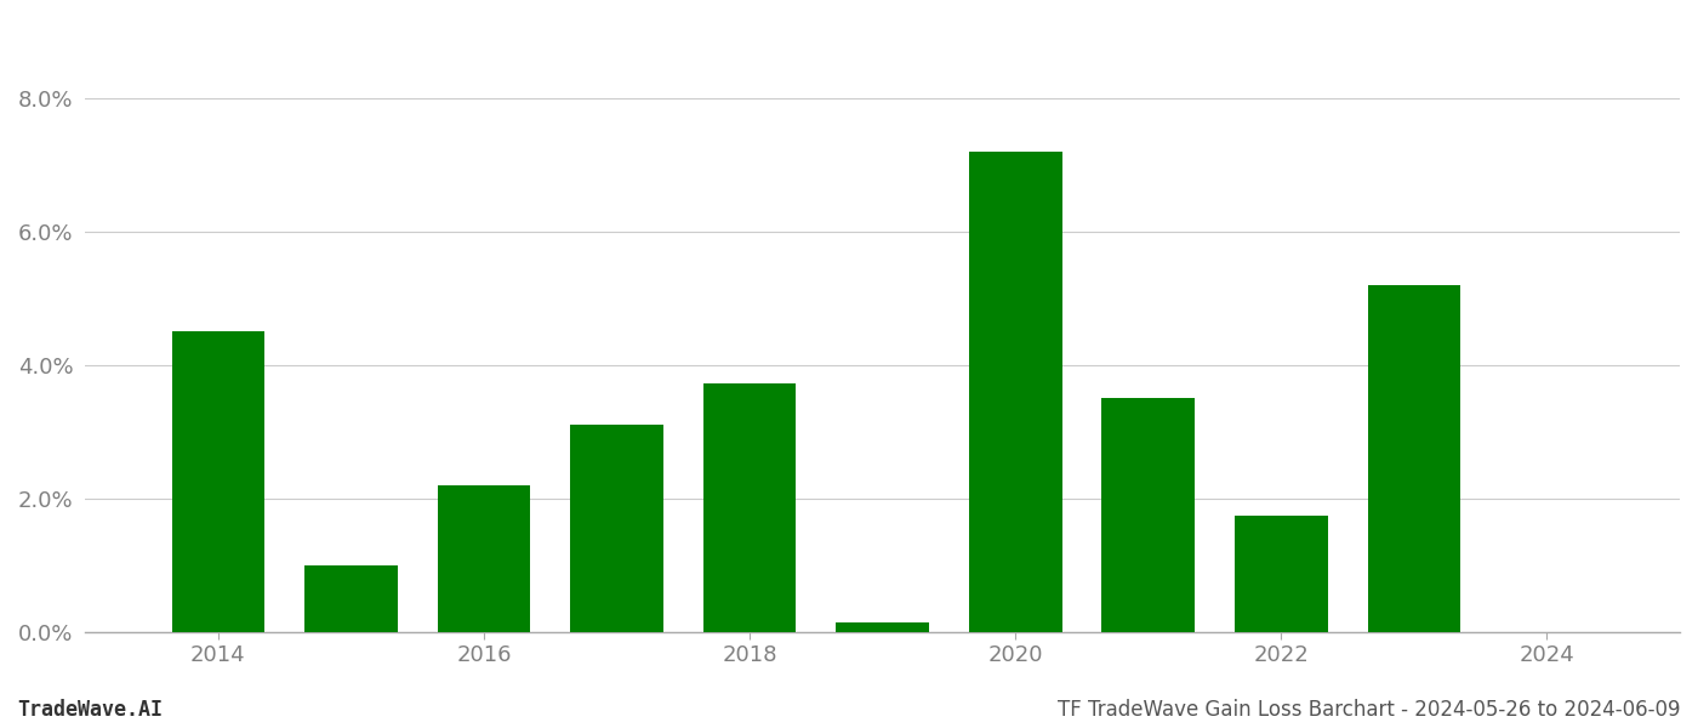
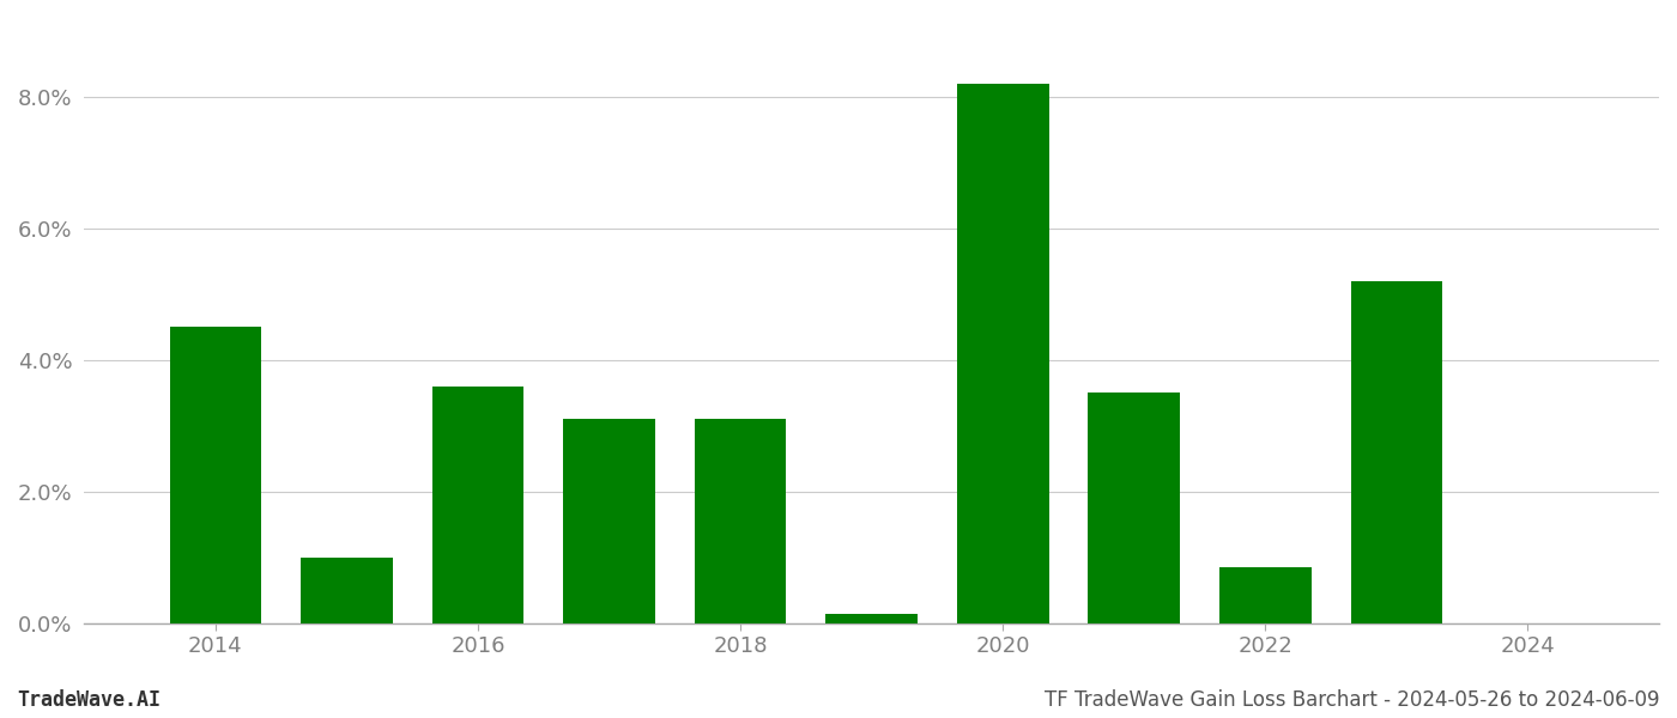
2016: 2.20% -> 3.60%
2018: 3.72% -> 3.10%
2020: 7.20% -> 8.20%
2022: 1.74% -> 0.85%
